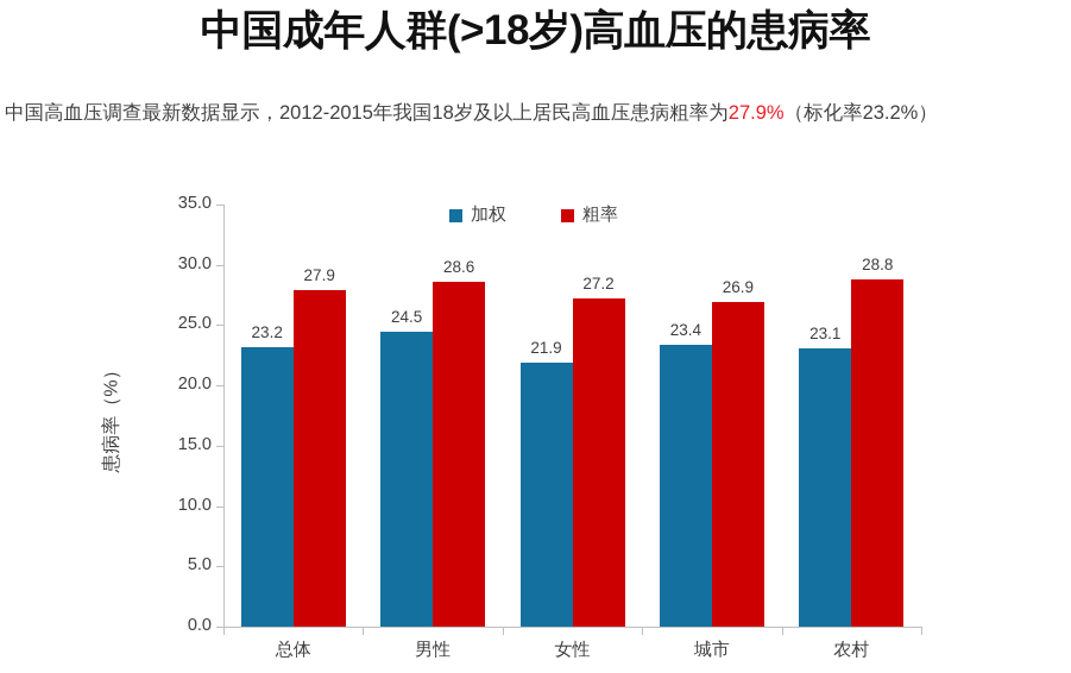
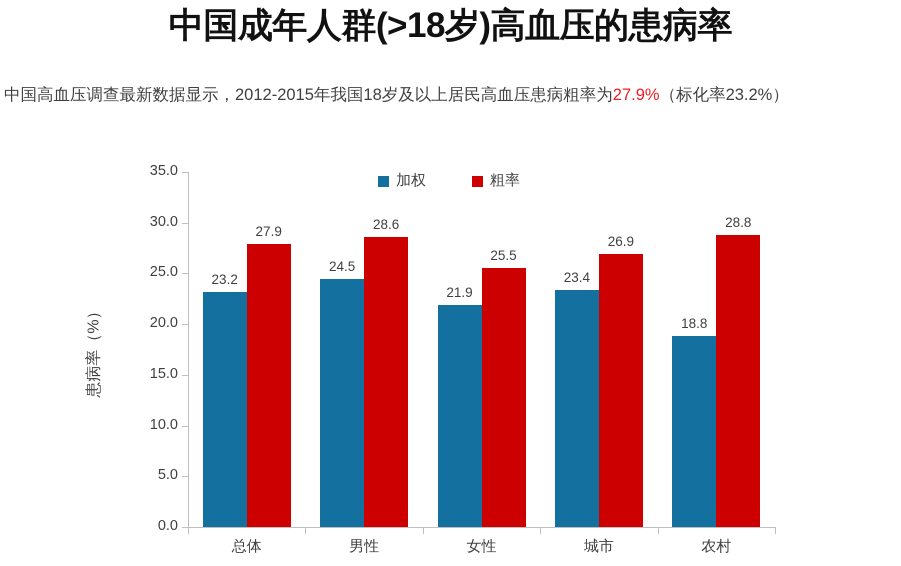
粗率/女性: 27.2 -> 25.5
加权/农村: 23.1 -> 18.8
